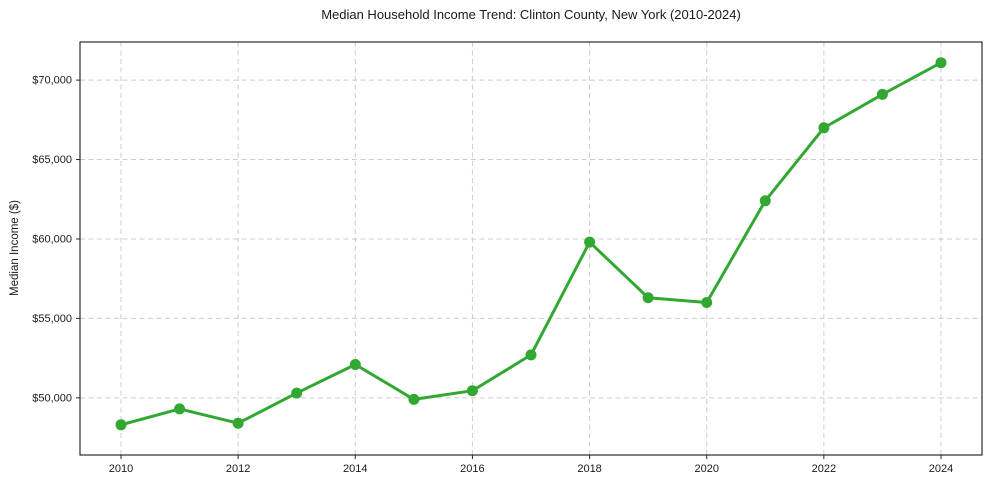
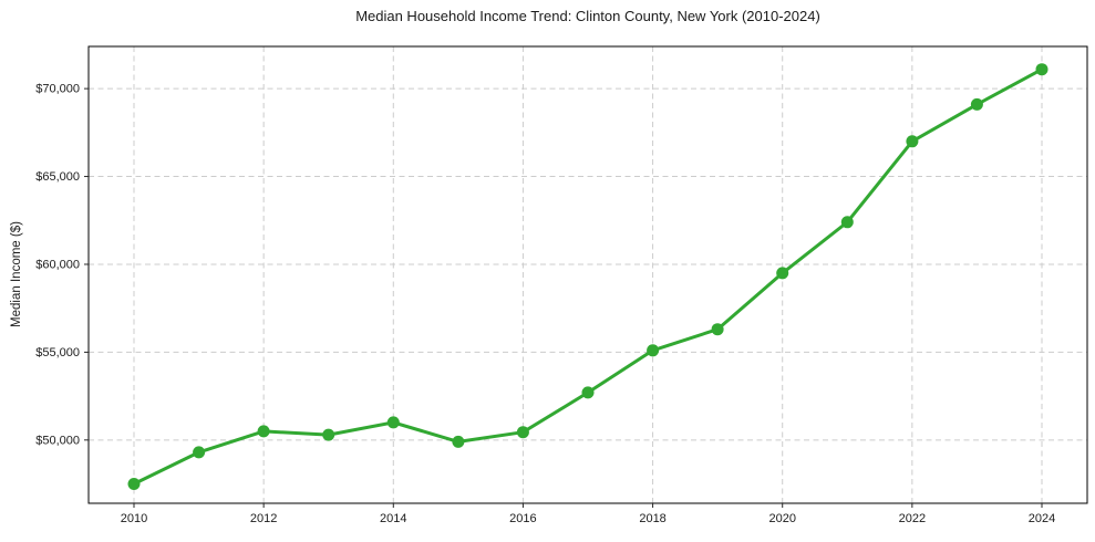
2010: $48300 -> $47500
2012: $48400 -> $50500
2014: $52100 -> $51000
2018: $59800 -> $55100
2020: $56000 -> $59500
